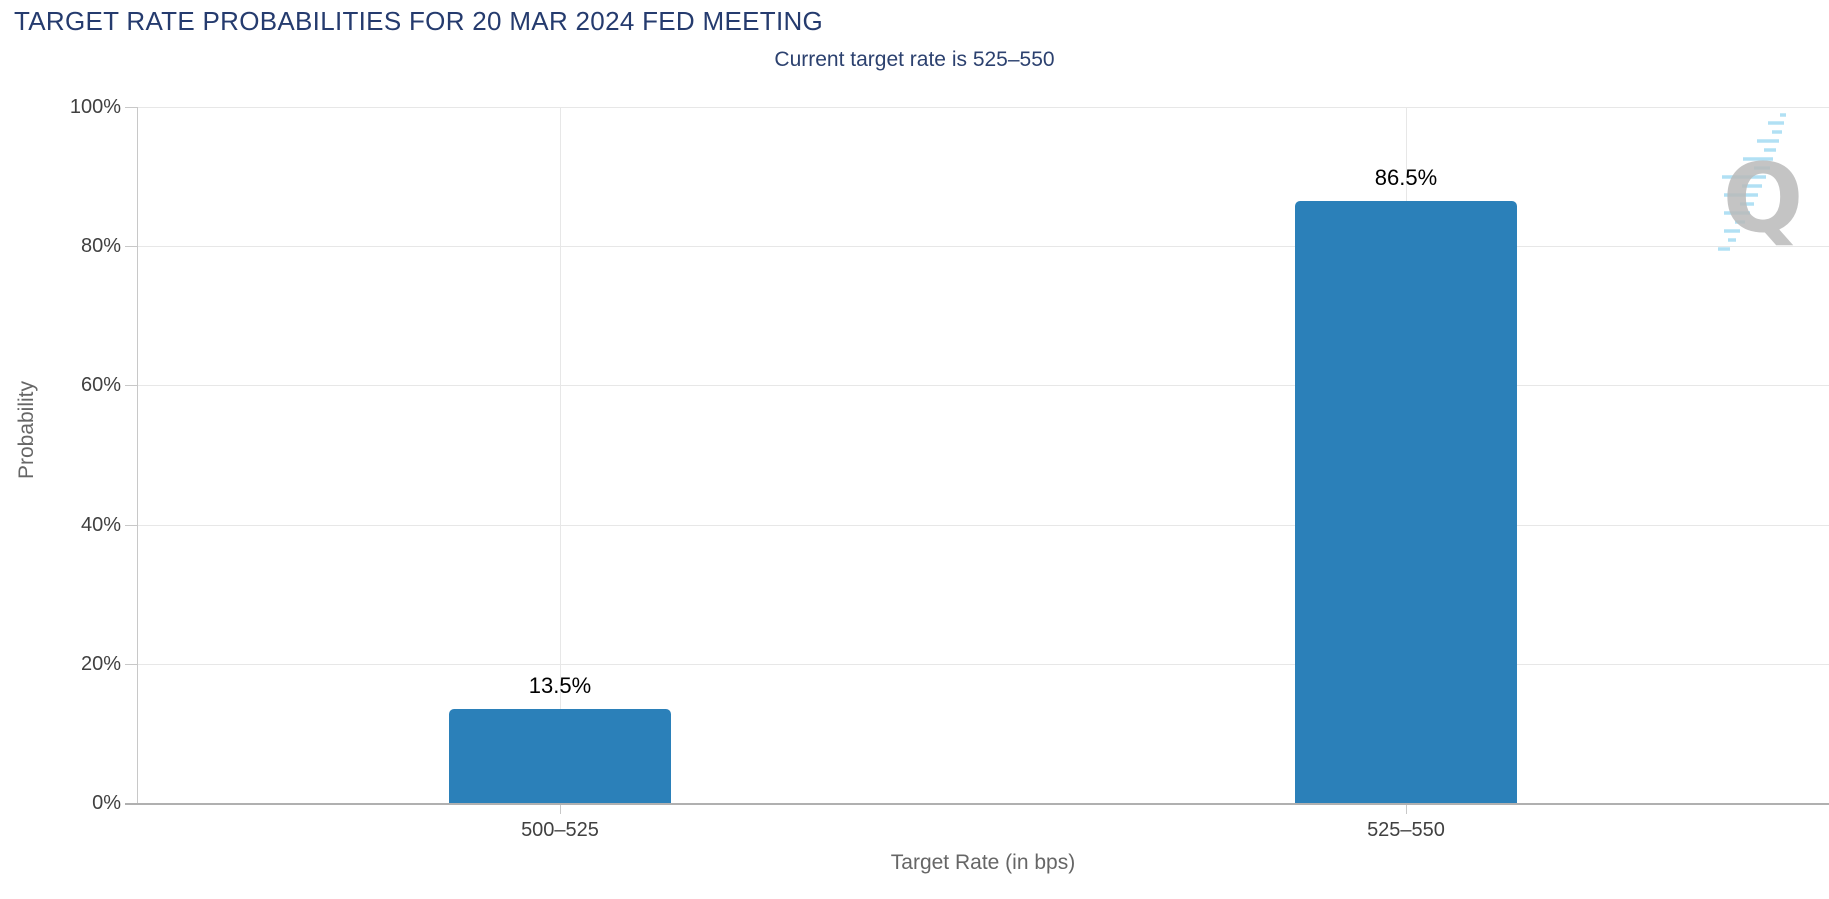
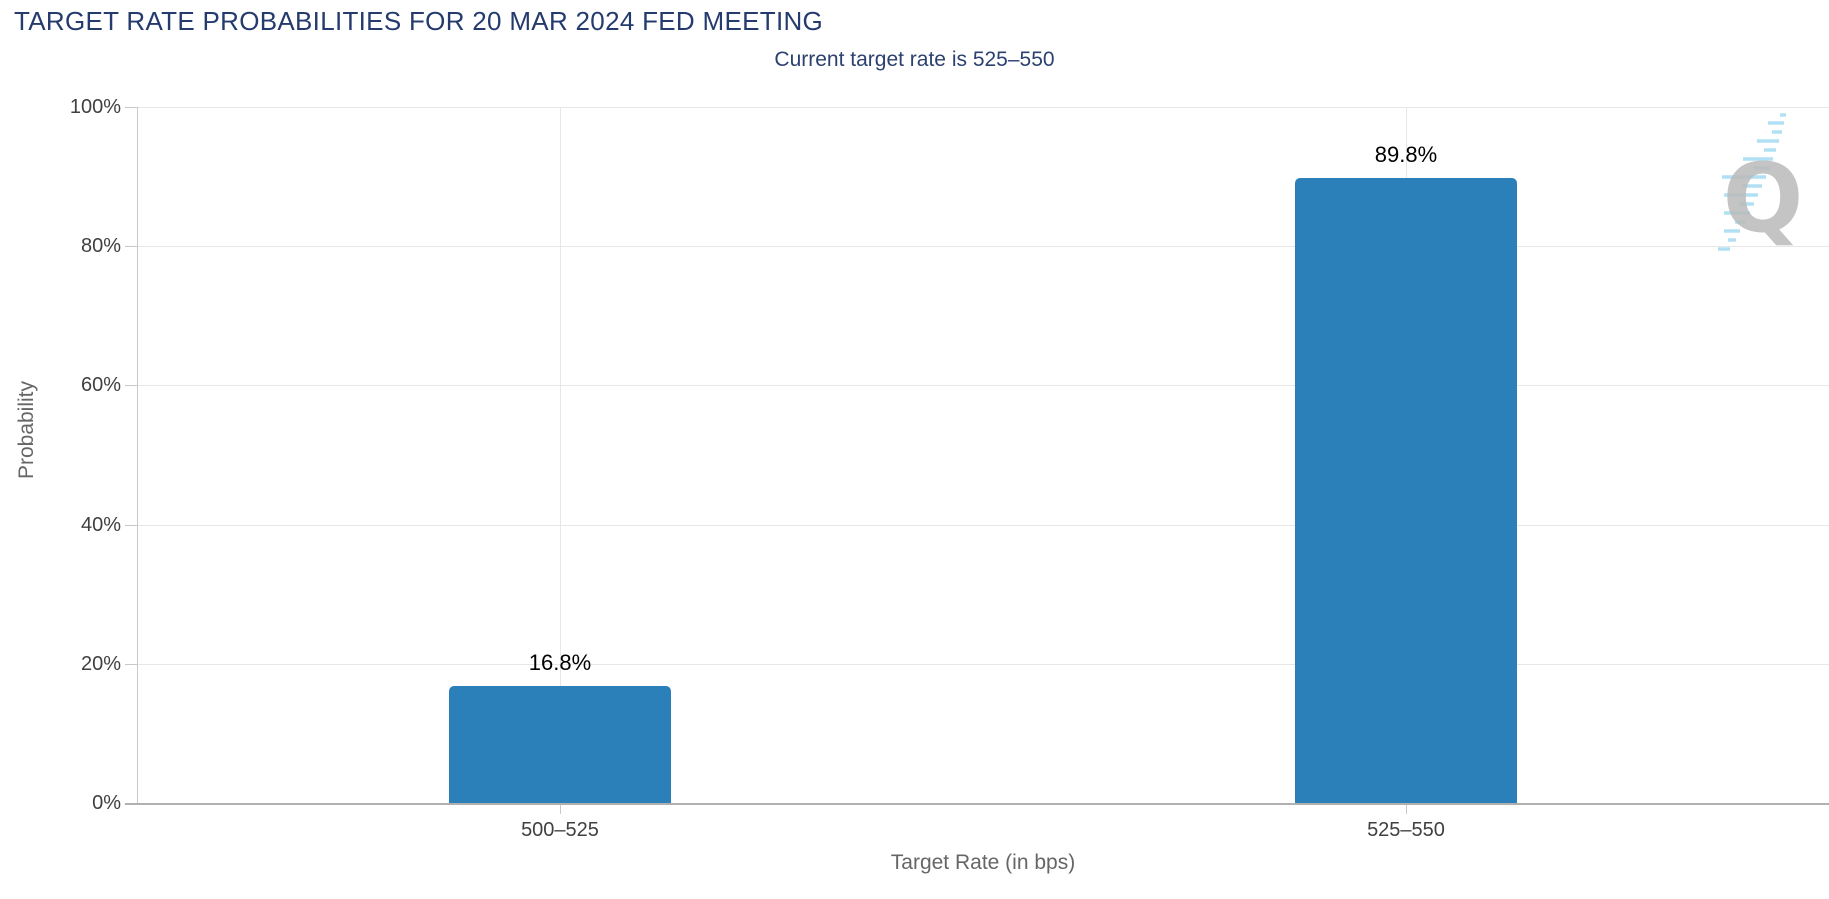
500–525: 13.5% -> 16.8%
525–550: 86.5% -> 89.8%
